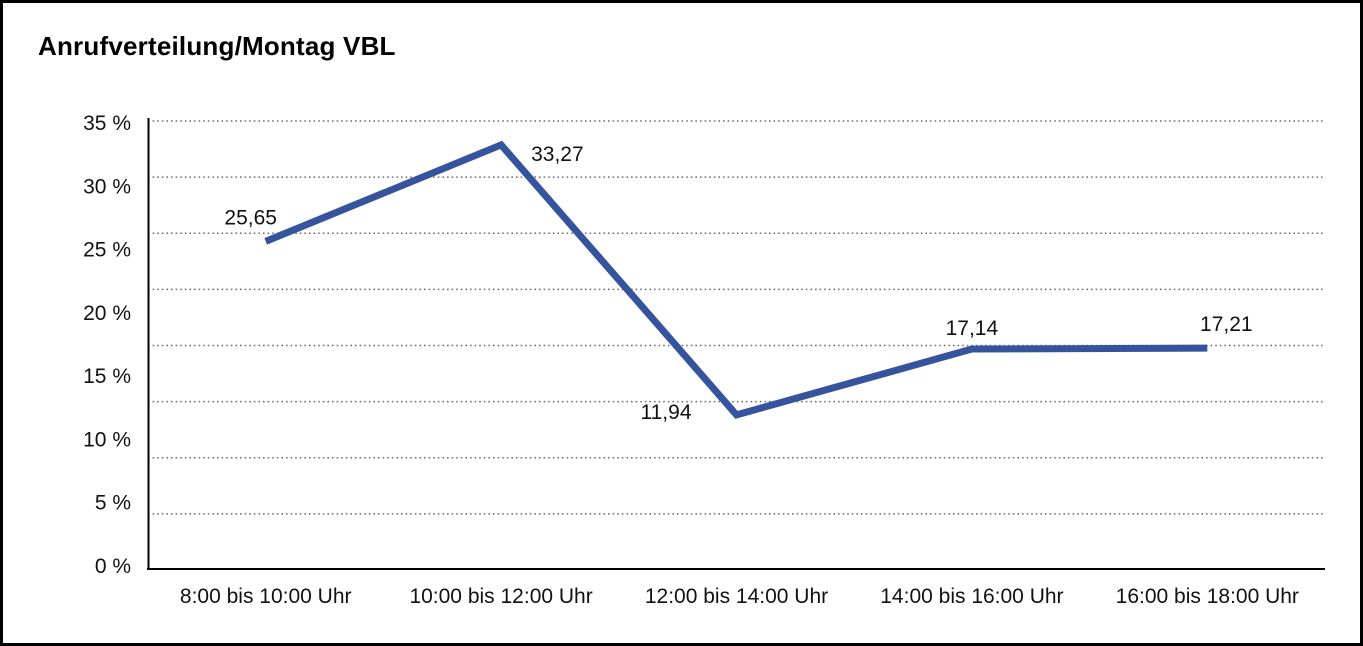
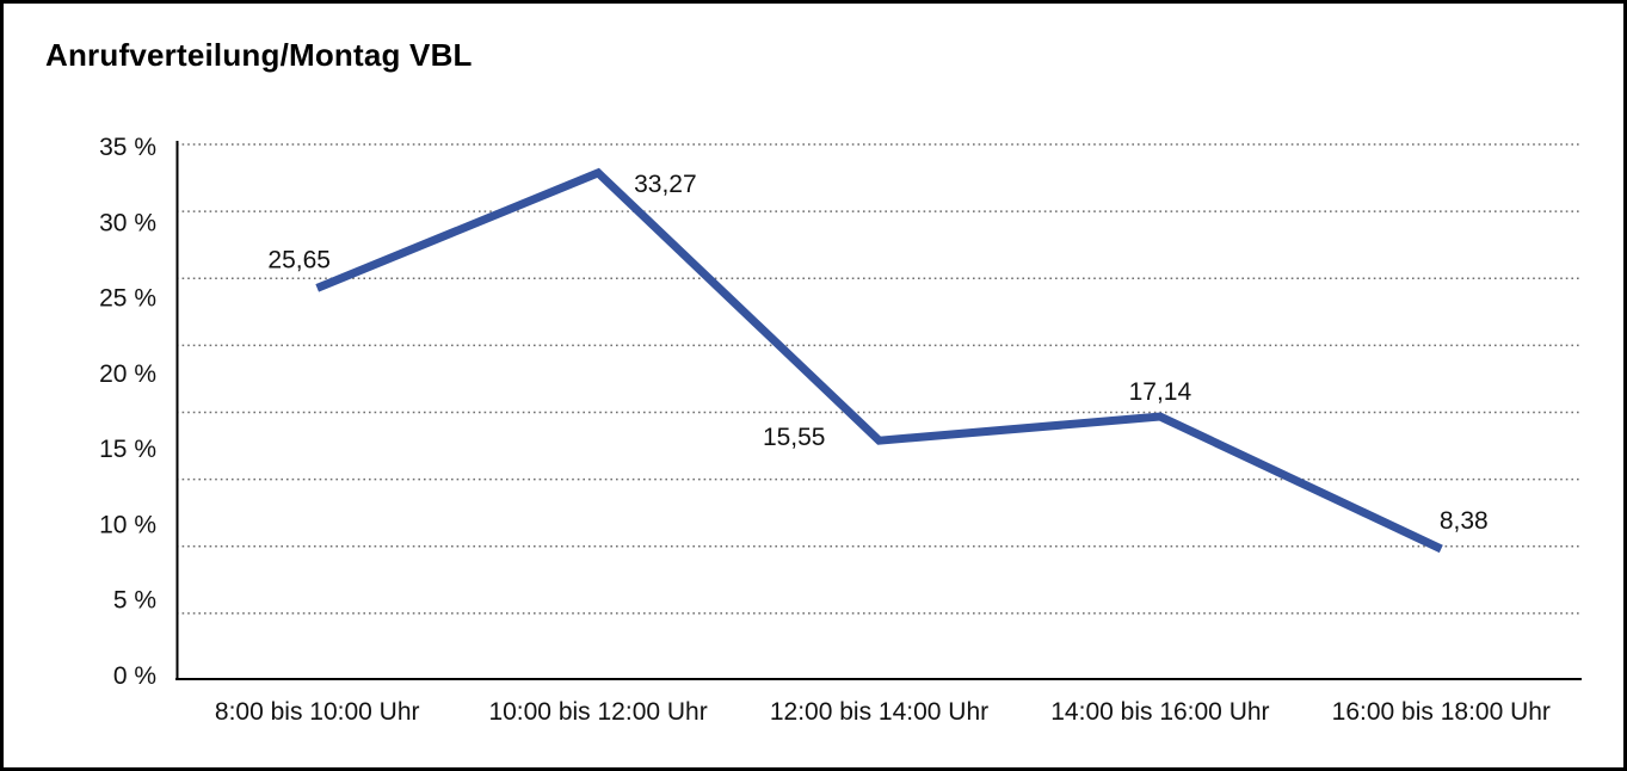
12:00 bis 14:00 Uhr: 11,94 -> 15,55
16:00 bis 18:00 Uhr: 17,21 -> 8,38
